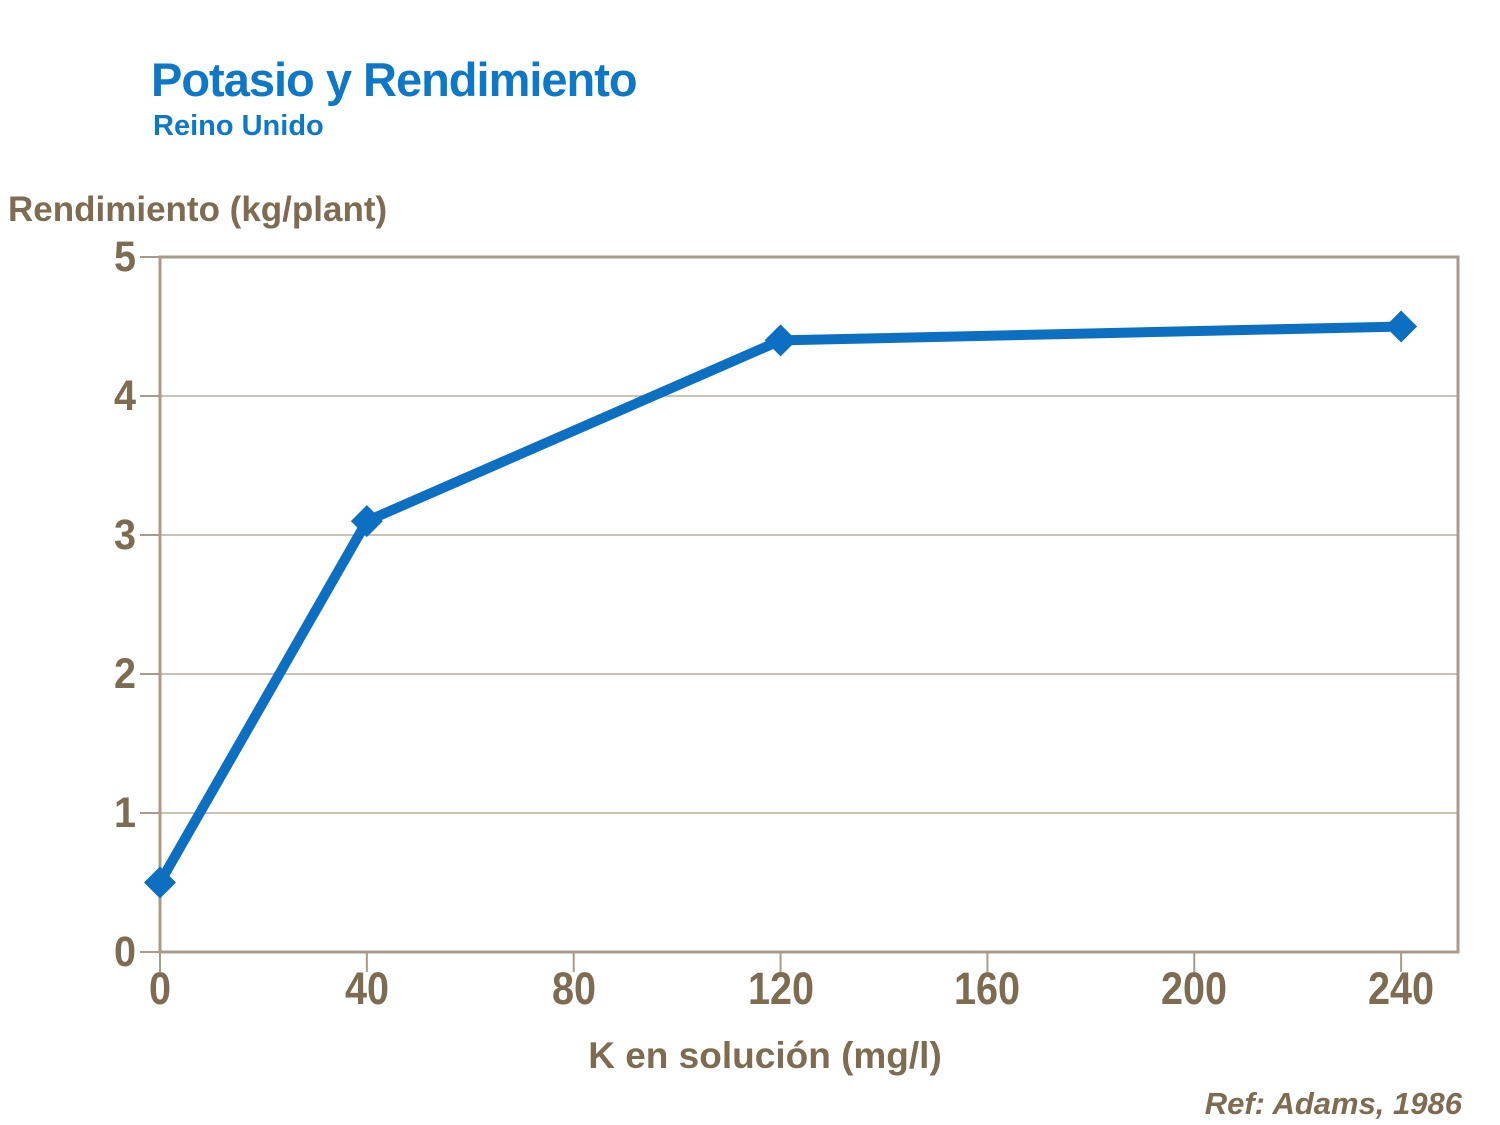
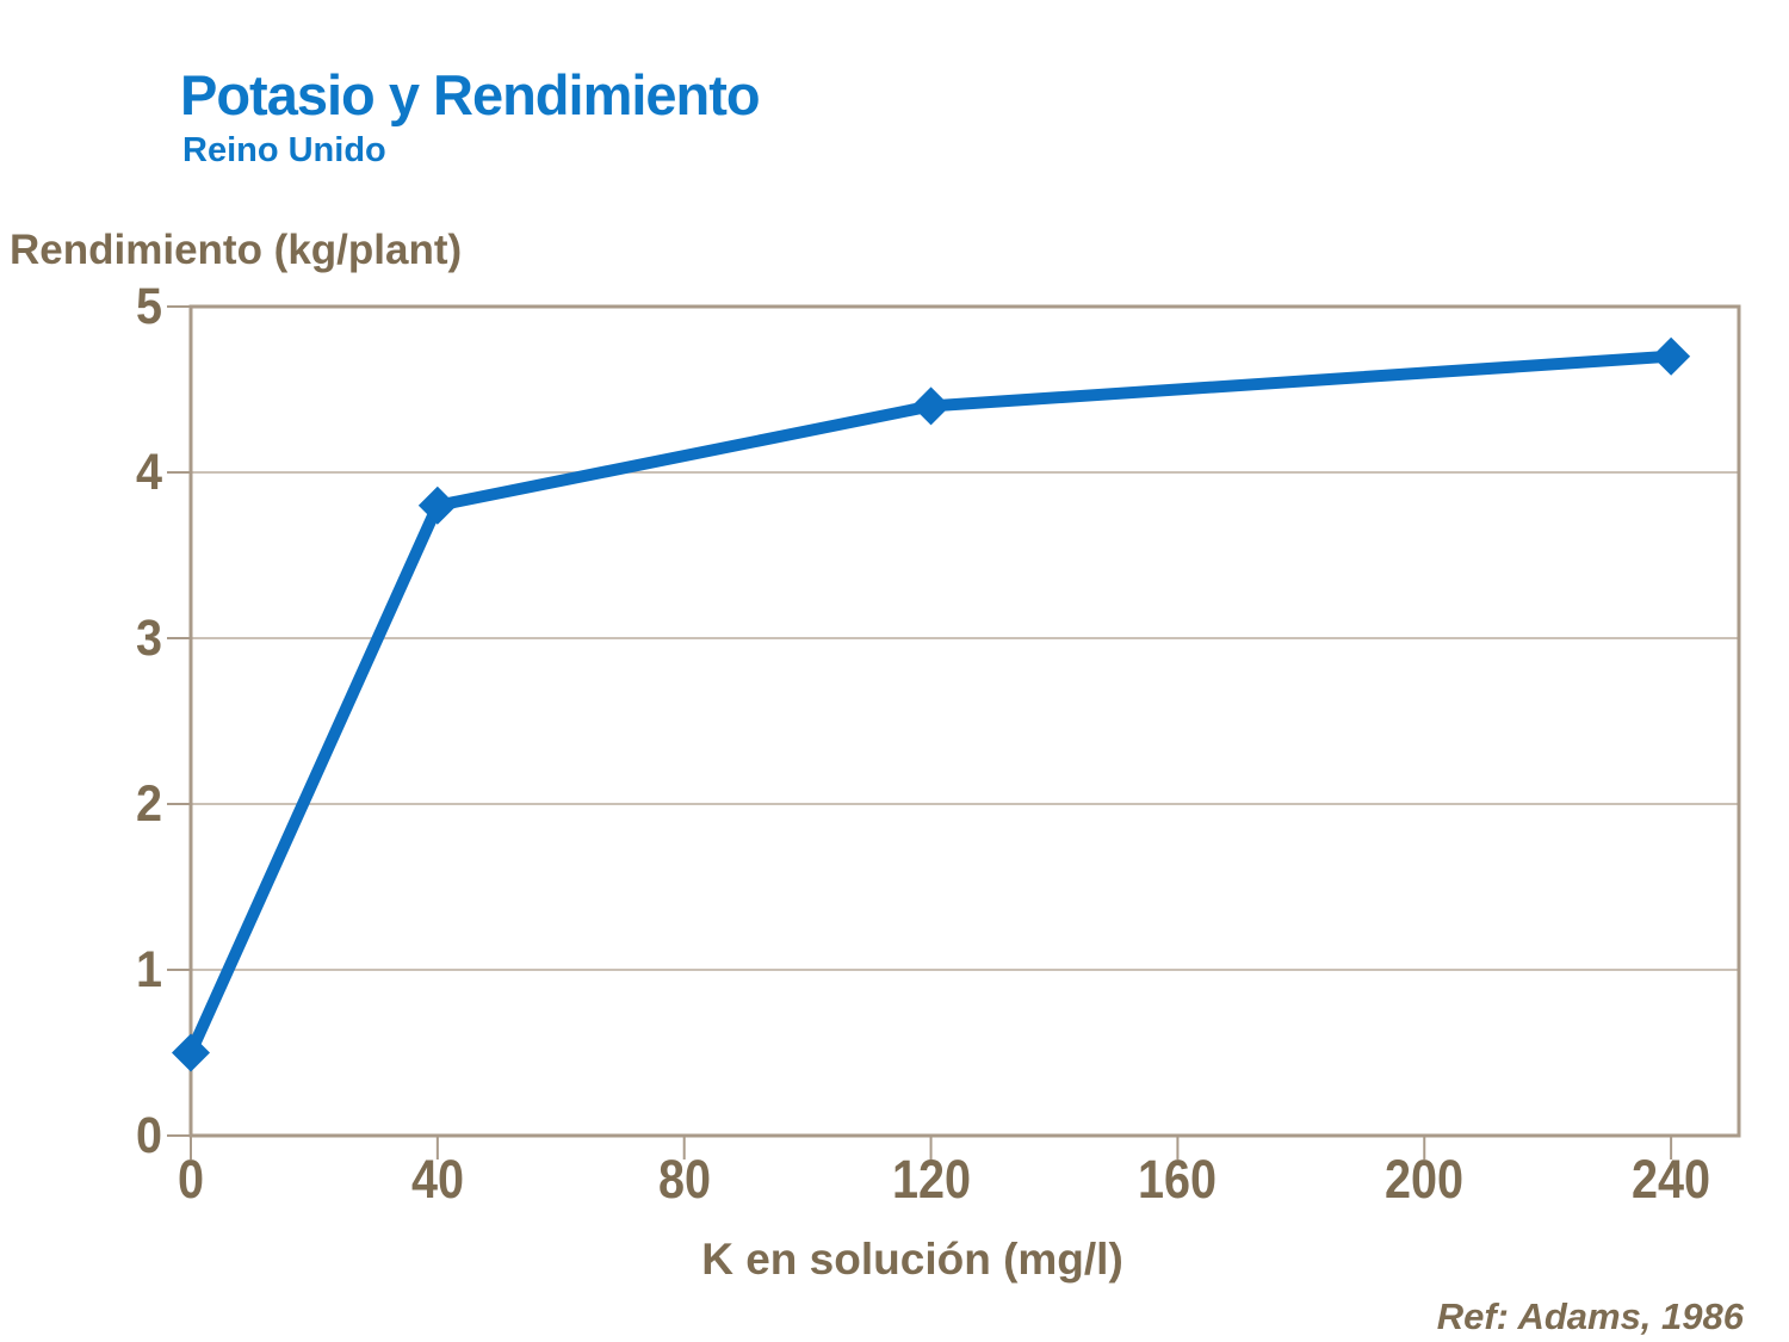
40: 3.1 -> 3.8
240: 4.5 -> 4.7
